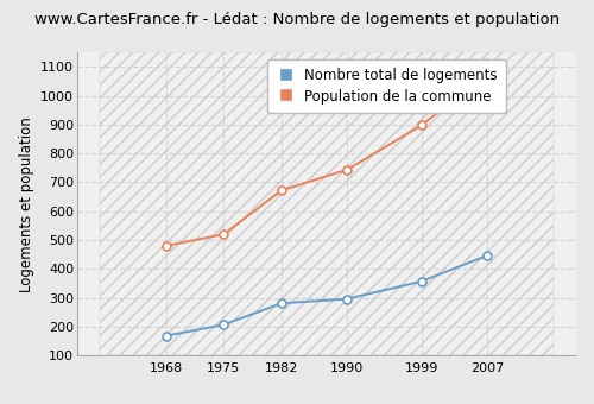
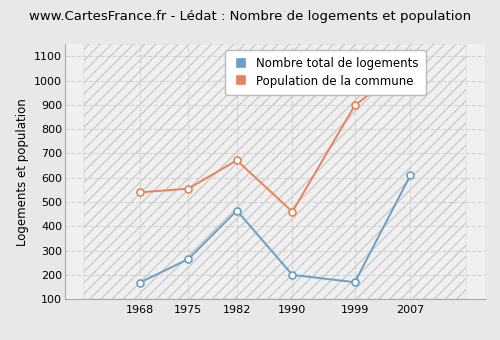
Population de la commune/1968: 480 -> 540
Nombre total de logements/1975: 207 -> 265
Population de la commune/1975: 520 -> 555
Nombre total de logements/1982: 281 -> 465
Nombre total de logements/1990: 296 -> 200
Population de la commune/1990: 744 -> 460
Nombre total de logements/1999: 357 -> 170
Nombre total de logements/2007: 447 -> 610
